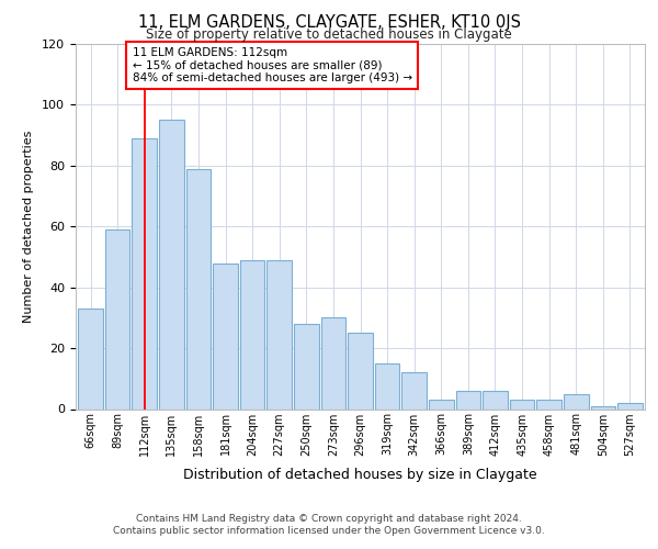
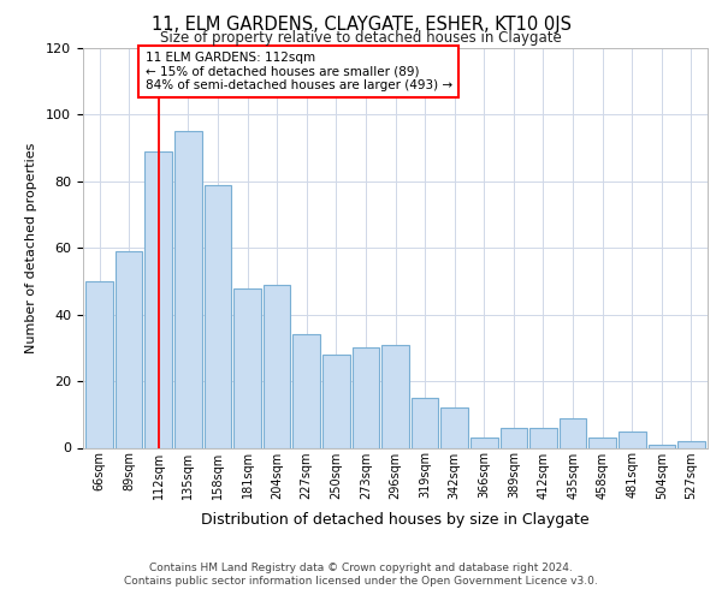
66sqm: 33 -> 50
227sqm: 49 -> 34
296sqm: 25 -> 31
435sqm: 3 -> 9
